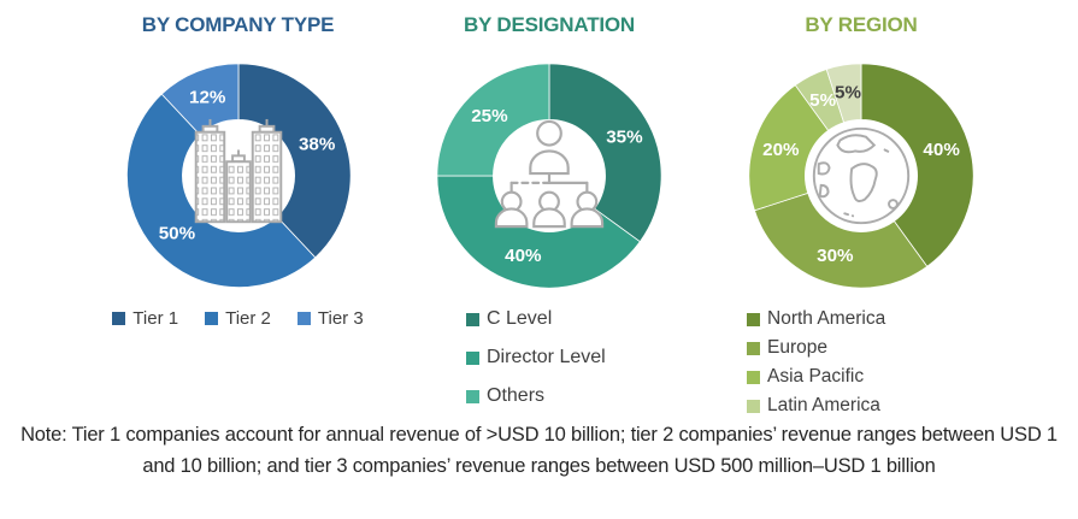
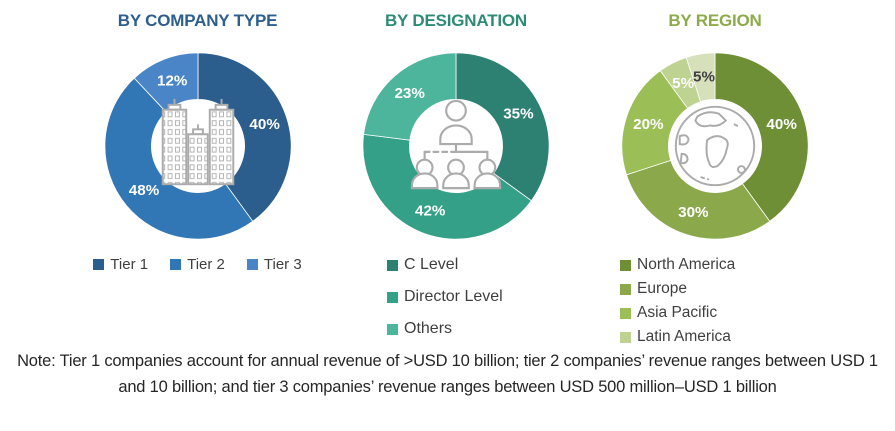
BY COMPANY TYPE/Tier 1: 38% -> 40%
BY COMPANY TYPE/Tier 2: 50% -> 48%
BY DESIGNATION/Director Level: 40% -> 42%
BY DESIGNATION/Others: 25% -> 23%
